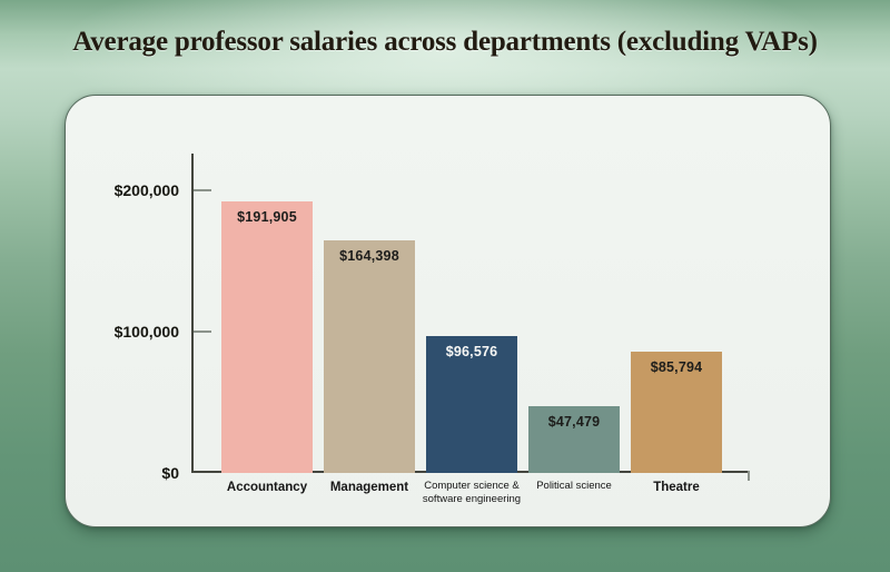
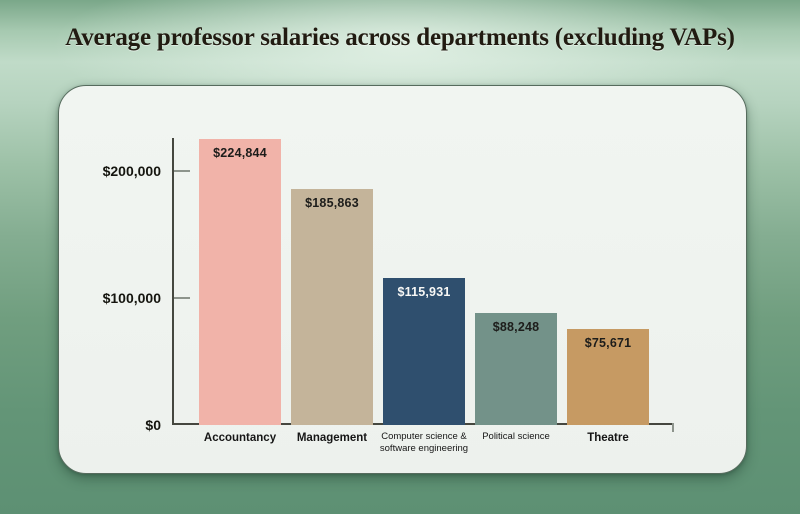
Accountancy: $191,905 -> $224,844
Management: $164,398 -> $185,863
Computer science & software engineering: $96,576 -> $115,931
Political science: $47,479 -> $88,248
Theatre: $85,794 -> $75,671
